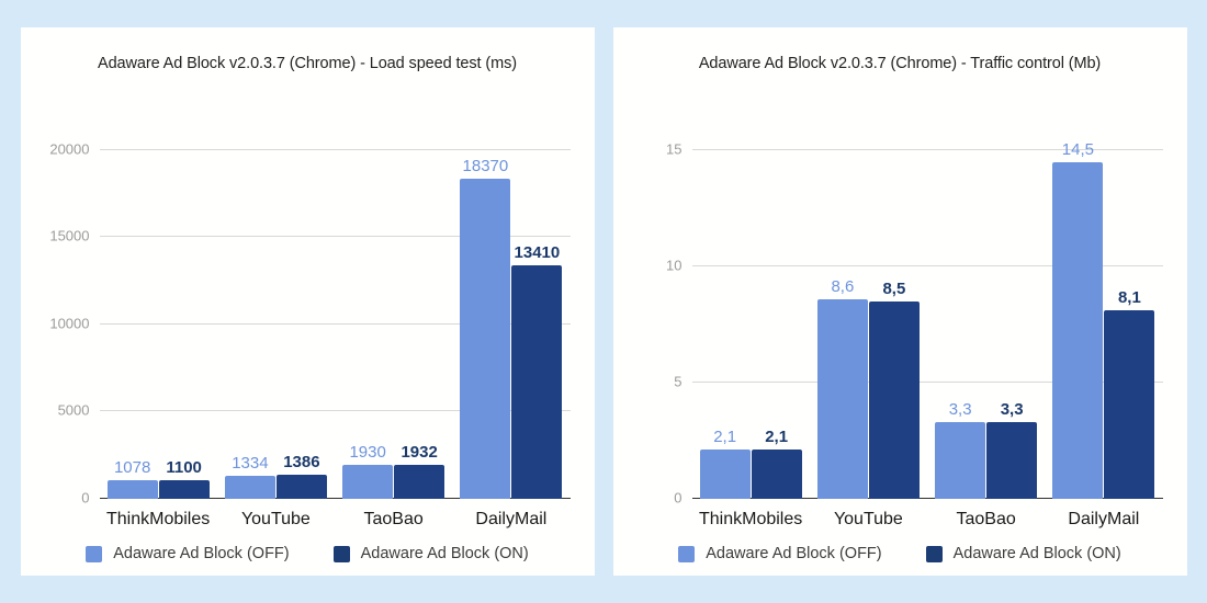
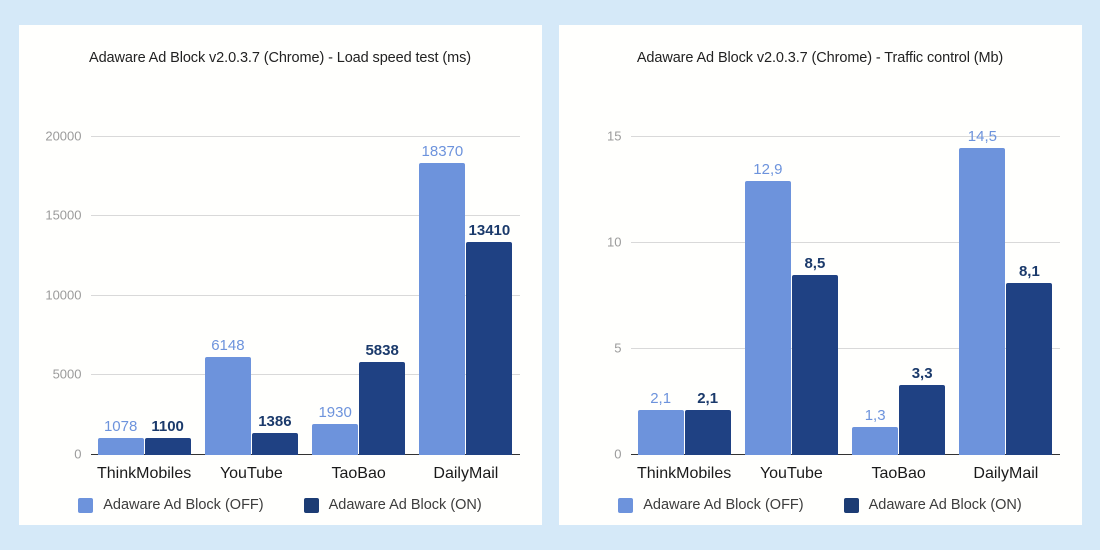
Adaware Ad Block v2.0.3.7 (Chrome) - Load speed test (ms)/Adaware Ad Block (OFF)/YouTube: 1334 -> 6148
Adaware Ad Block v2.0.3.7 (Chrome) - Load speed test (ms)/Adaware Ad Block (ON)/TaoBao: 1932 -> 5838
Adaware Ad Block v2.0.3.7 (Chrome) - Traffic control (Mb)/Adaware Ad Block (OFF)/YouTube: 8,6 -> 12,9
Adaware Ad Block v2.0.3.7 (Chrome) - Traffic control (Mb)/Adaware Ad Block (OFF)/TaoBao: 3,3 -> 1,3
